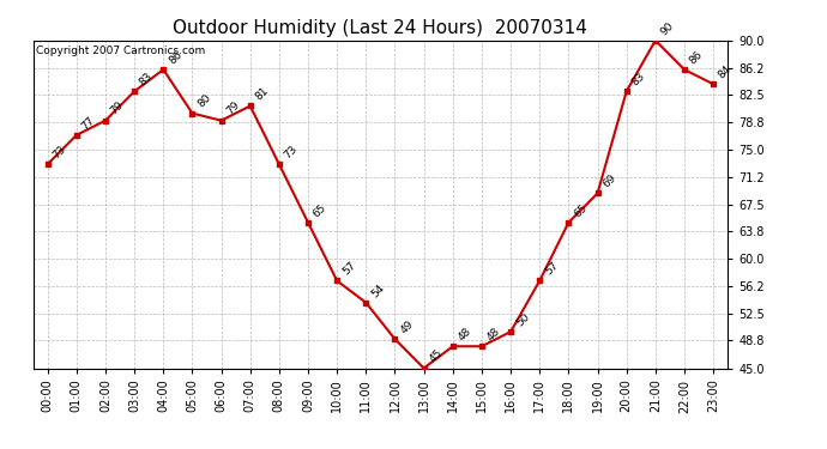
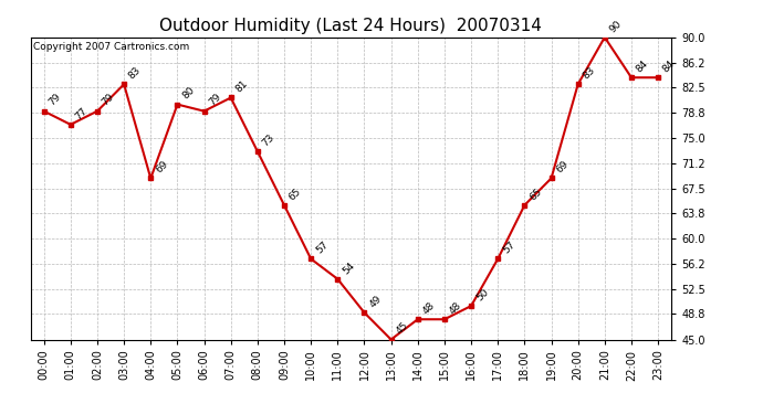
00:00: 73 -> 79
04:00: 86 -> 69
22:00: 86 -> 84
